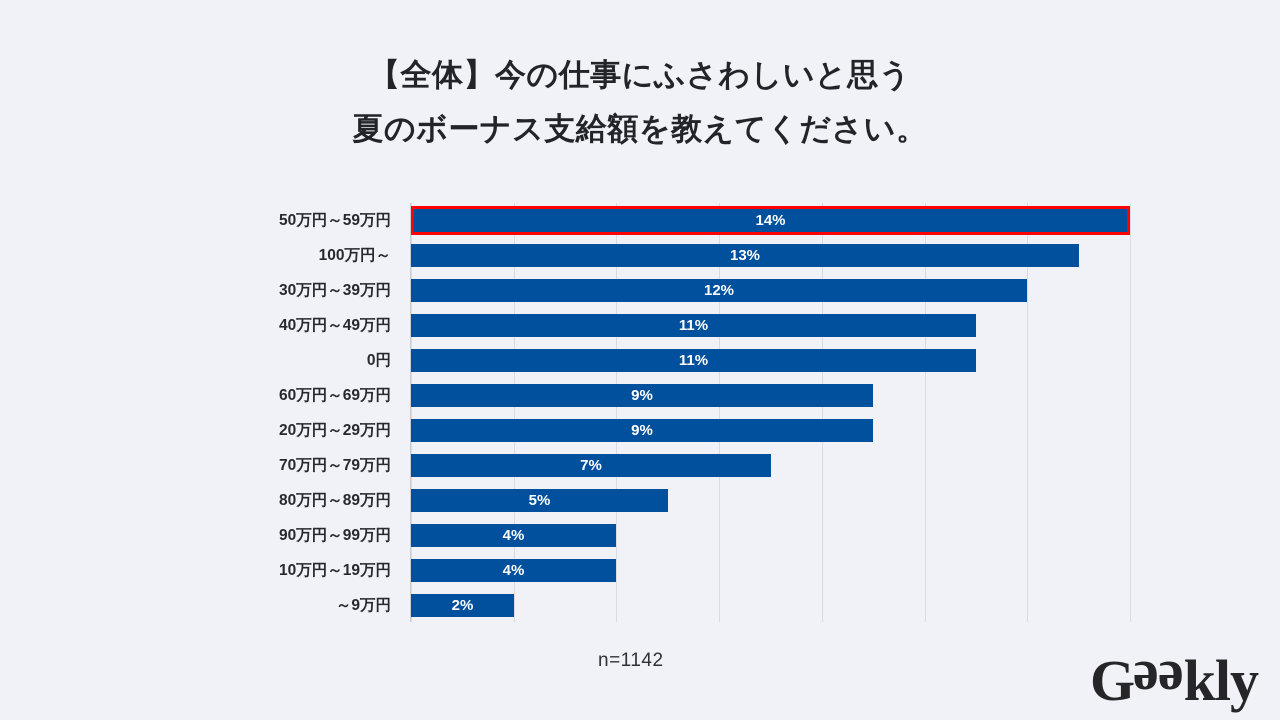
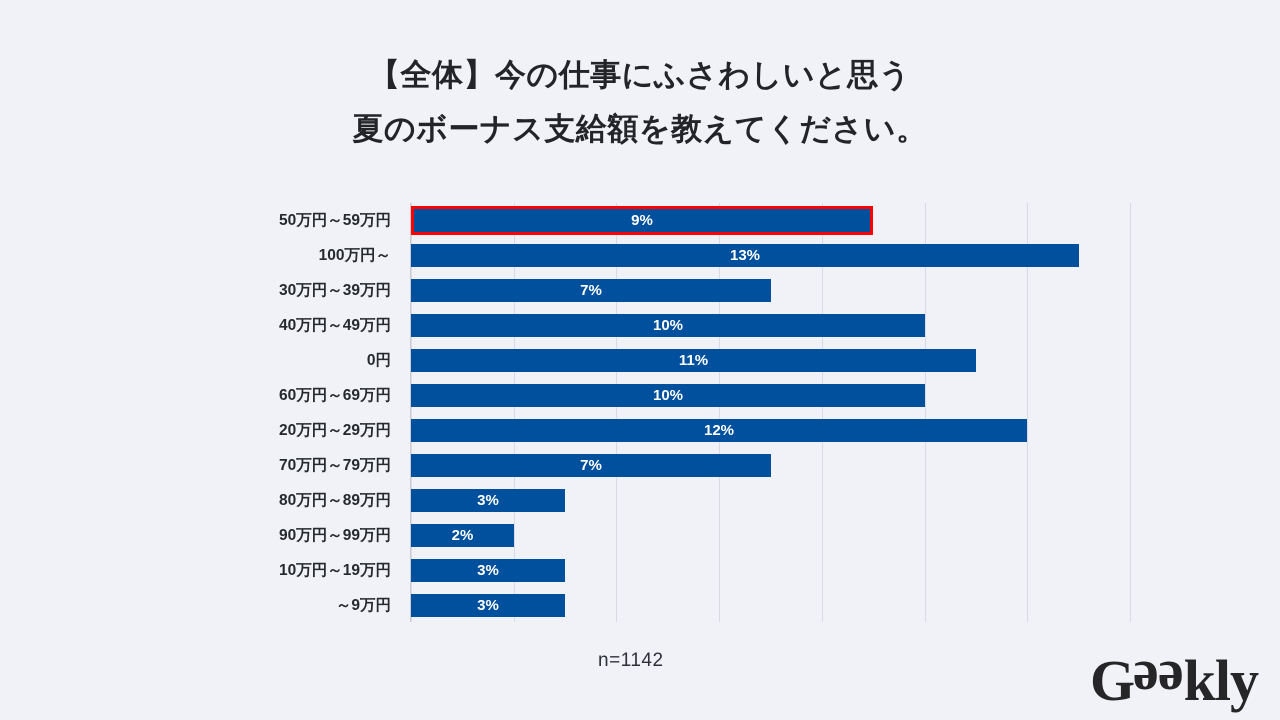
50万円～59万円: 14% -> 9%
30万円～39万円: 12% -> 7%
40万円～49万円: 11% -> 10%
60万円～69万円: 9% -> 10%
20万円～29万円: 9% -> 12%
80万円～89万円: 5% -> 3%
90万円～99万円: 4% -> 2%
10万円～19万円: 4% -> 3%
～9万円: 2% -> 3%
